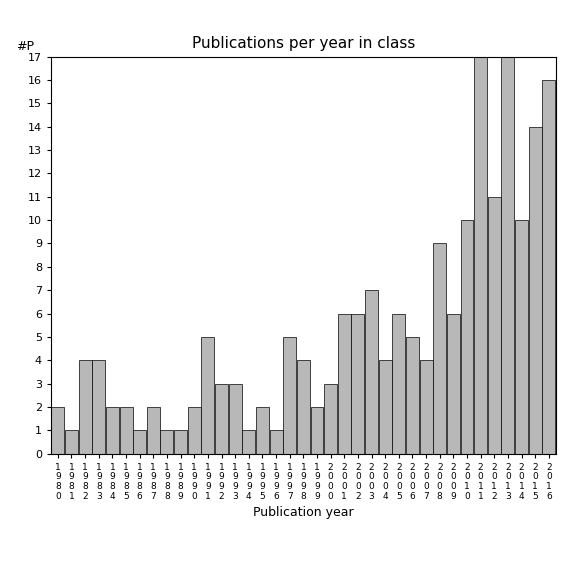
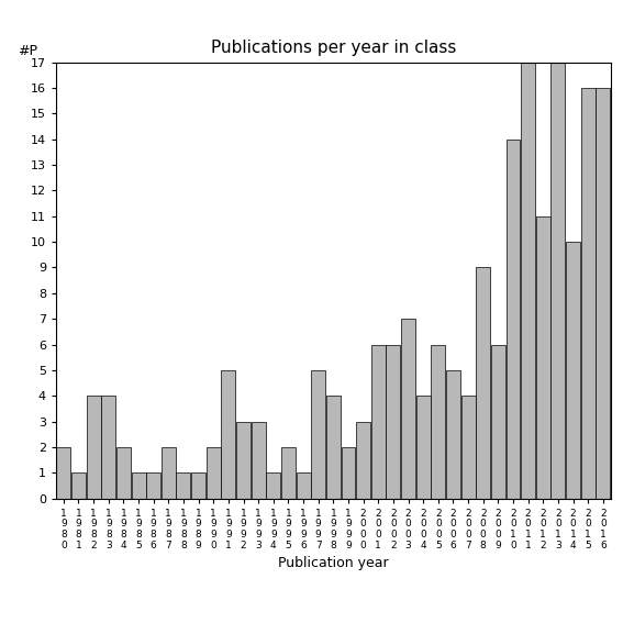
1 9 8 5: 2 -> 1
2 0 1 0: 10 -> 14
2 0 1 5: 14 -> 16
